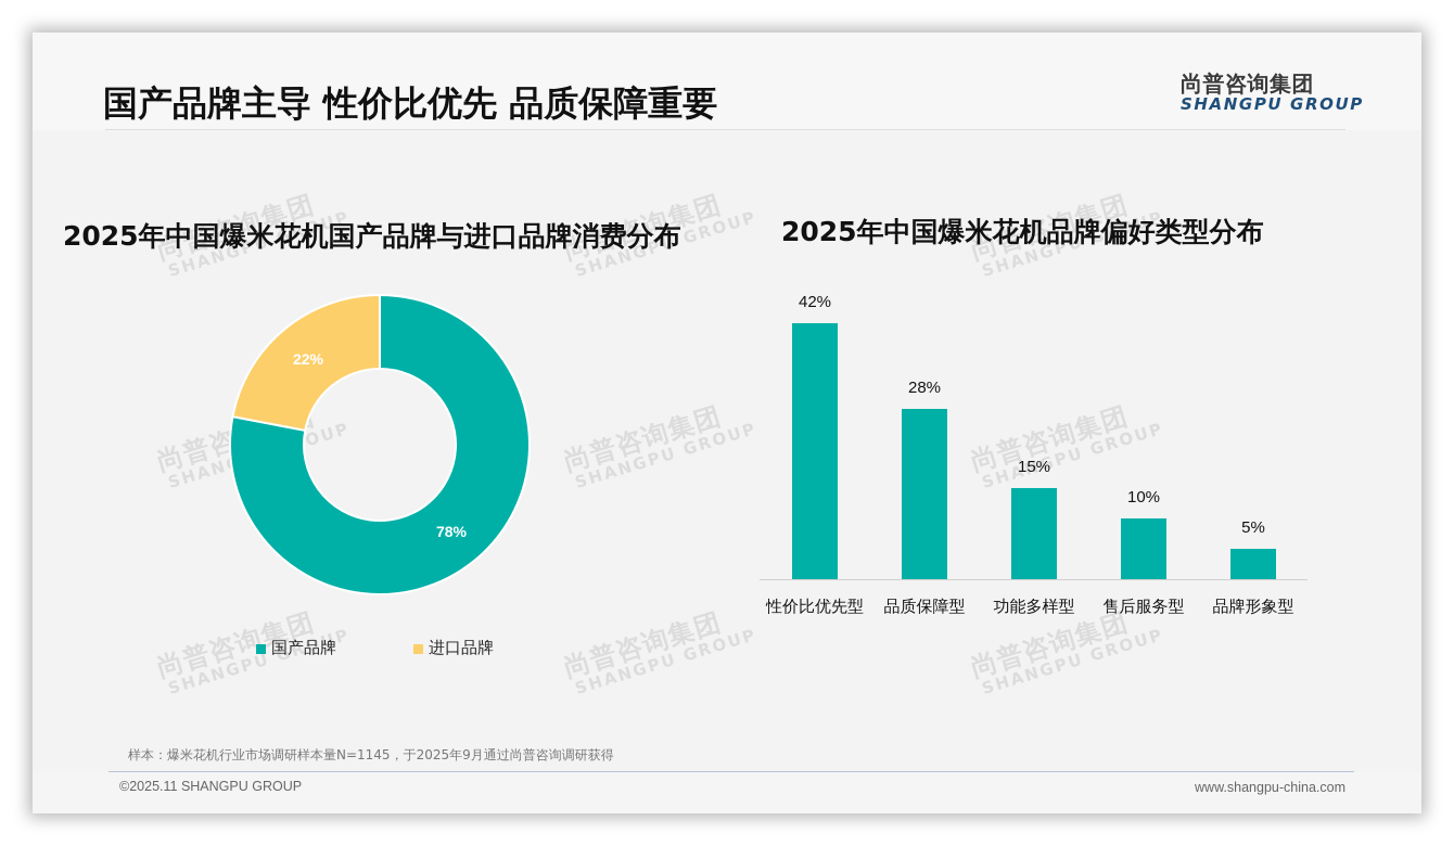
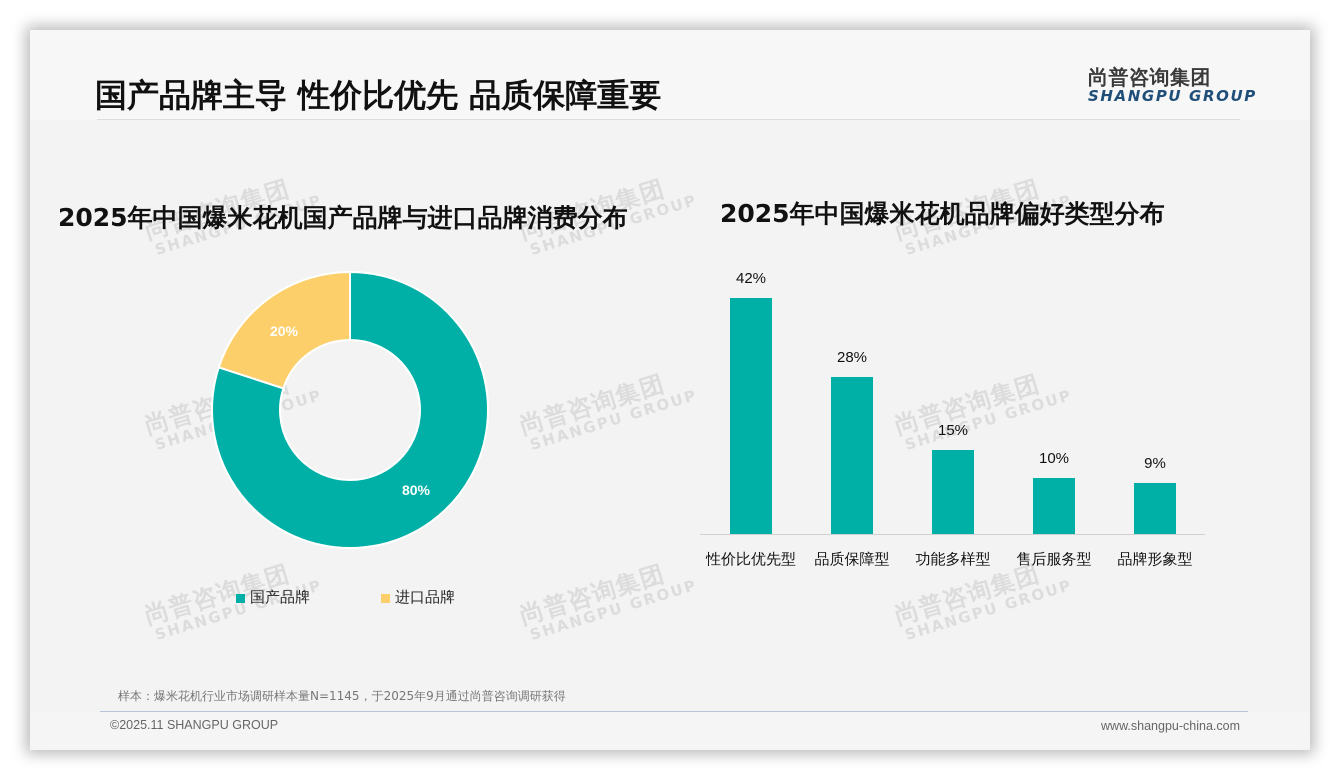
2025年中国爆米花机国产品牌与进口品牌消费分布/国产品牌: 78% -> 80%
2025年中国爆米花机国产品牌与进口品牌消费分布/进口品牌: 22% -> 20%
2025年中国爆米花机品牌偏好类型分布/品牌形象型: 5% -> 9%
